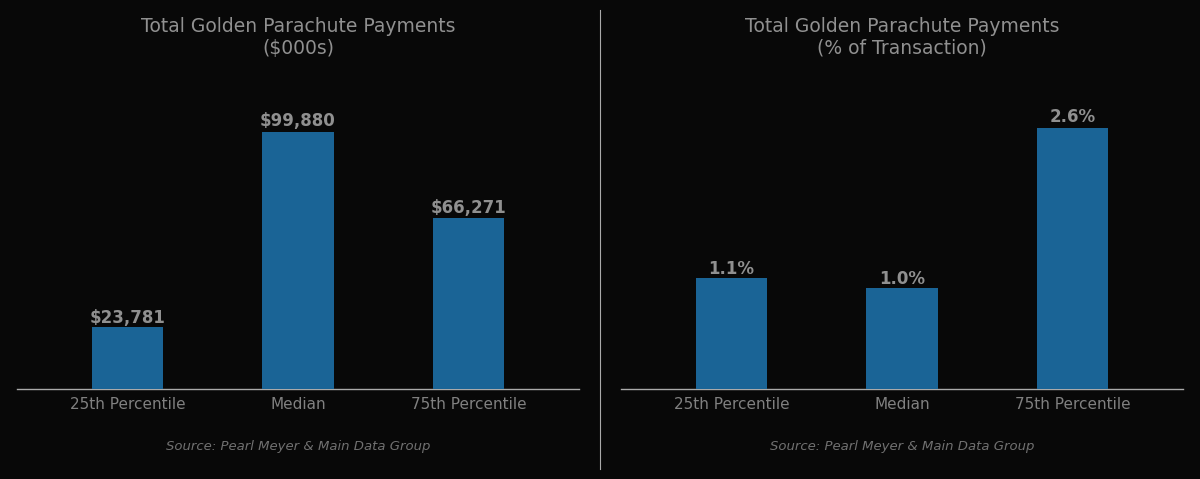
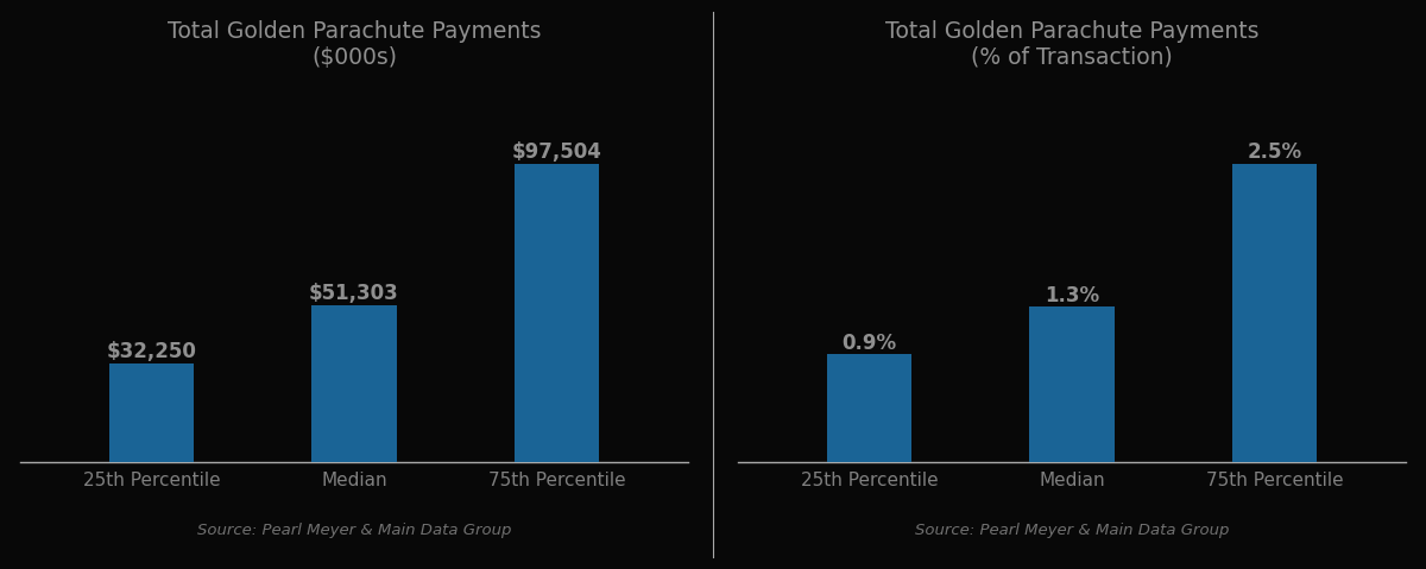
Total Golden Parachute Payments ($000s)/25th Percentile: $23,781 -> $32,250
Total Golden Parachute Payments ($000s)/Median: $99,880 -> $51,303
Total Golden Parachute Payments ($000s)/75th Percentile: $66,271 -> $97,504
Total Golden Parachute Payments (% of Transaction)/25th Percentile: 1.1% -> 0.9%
Total Golden Parachute Payments (% of Transaction)/Median: 1.0% -> 1.3%
Total Golden Parachute Payments (% of Transaction)/75th Percentile: 2.6% -> 2.5%
